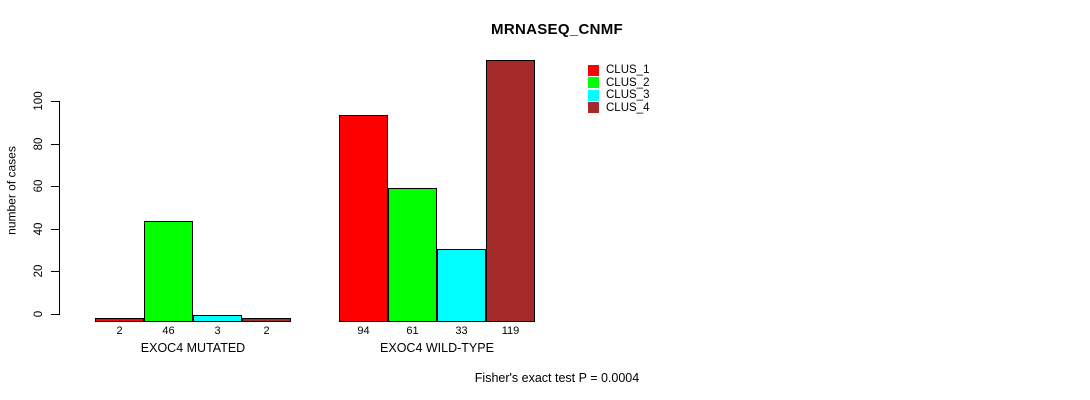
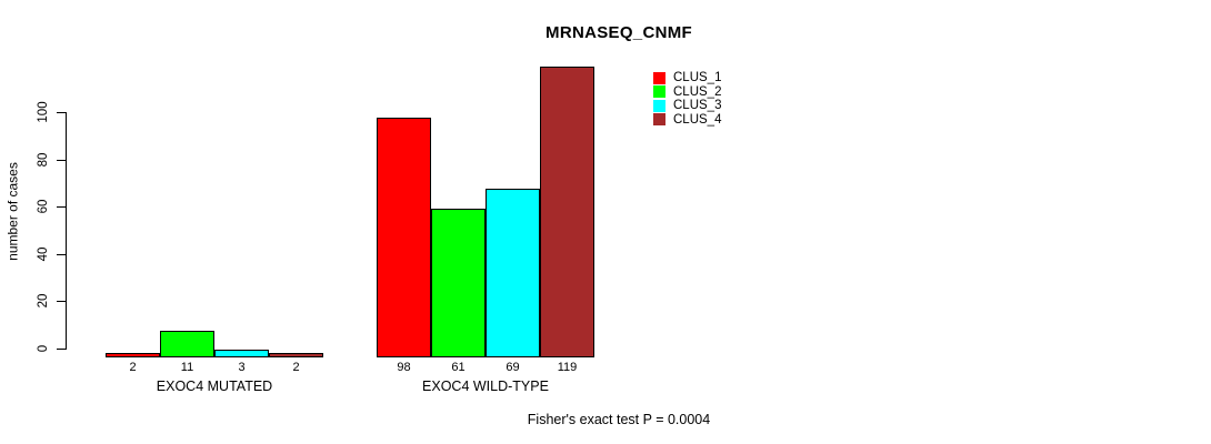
CLUS_2/EXOC4 MUTATED: 46 -> 11
CLUS_1/EXOC4 WILD-TYPE: 94 -> 98
CLUS_3/EXOC4 WILD-TYPE: 33 -> 69
